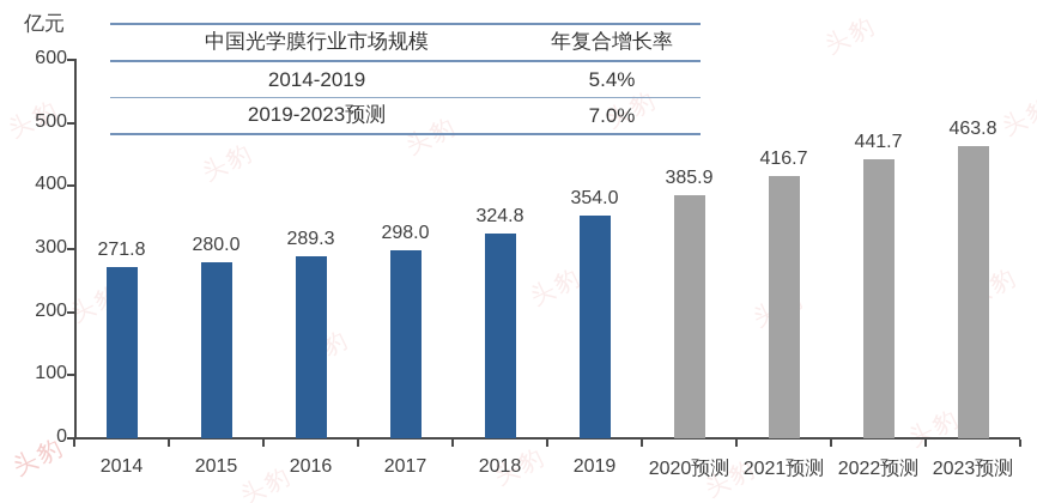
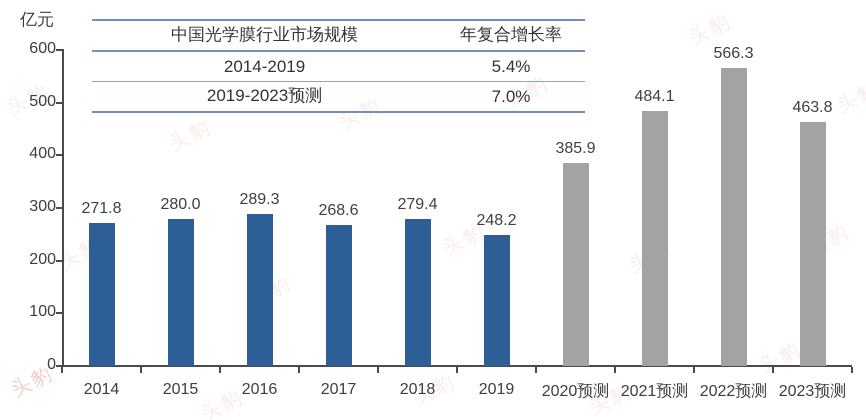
2017: 298.0 -> 268.6
2018: 324.8 -> 279.4
2019: 354.0 -> 248.2
2021预测: 416.7 -> 484.1
2022预测: 441.7 -> 566.3
